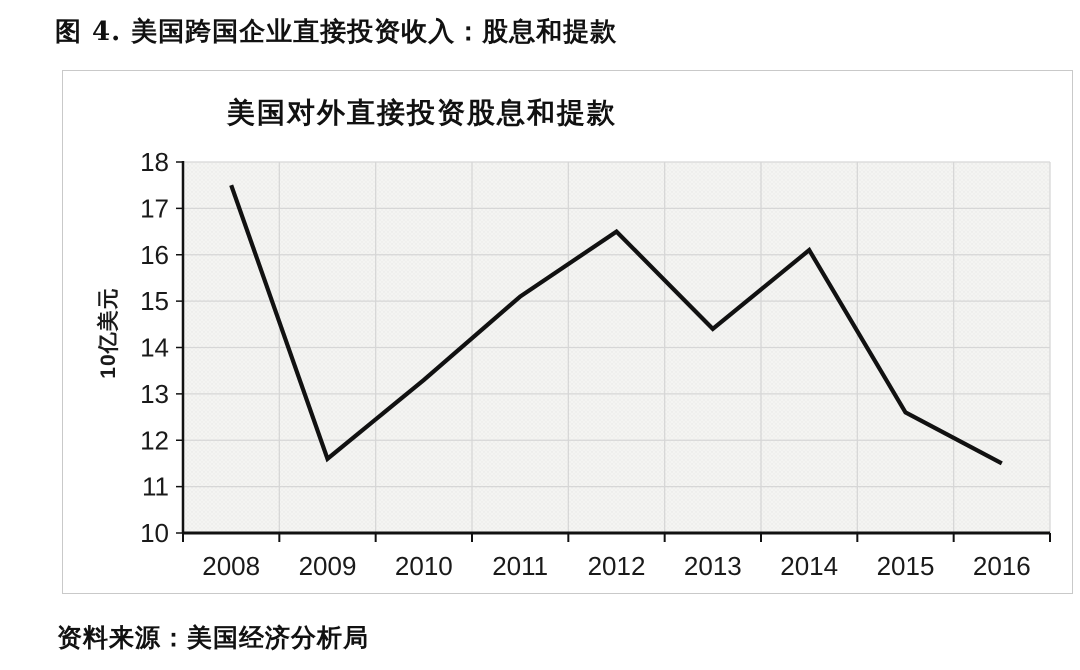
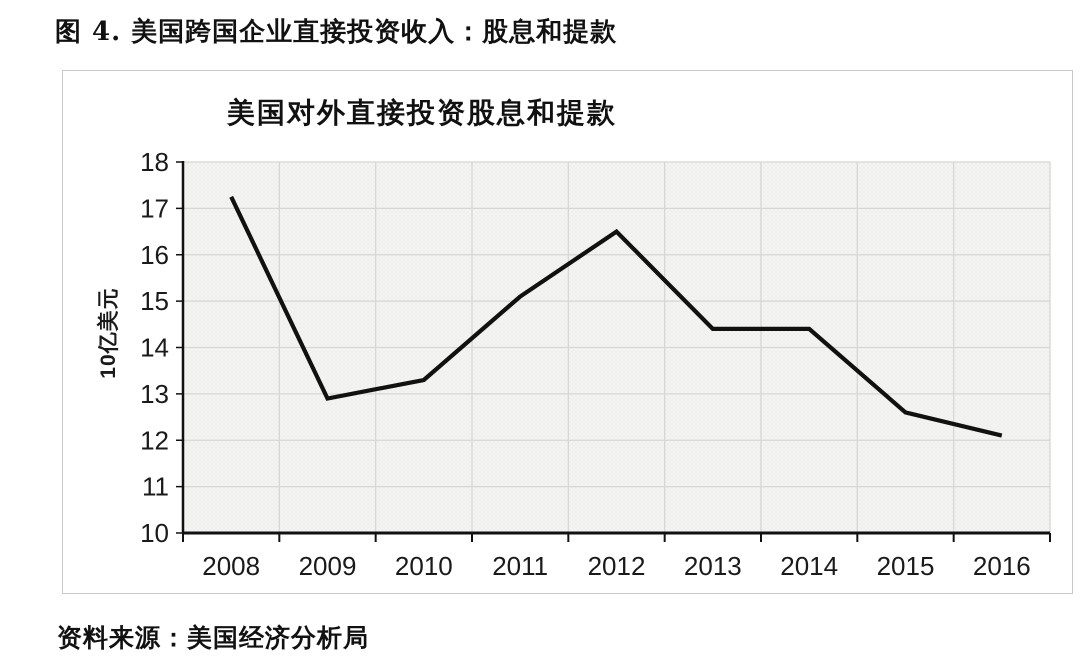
2008: 17.5 -> 17.2
2009: 11.6 -> 12.9
2014: 16.1 -> 14.4
2016: 11.5 -> 12.1
